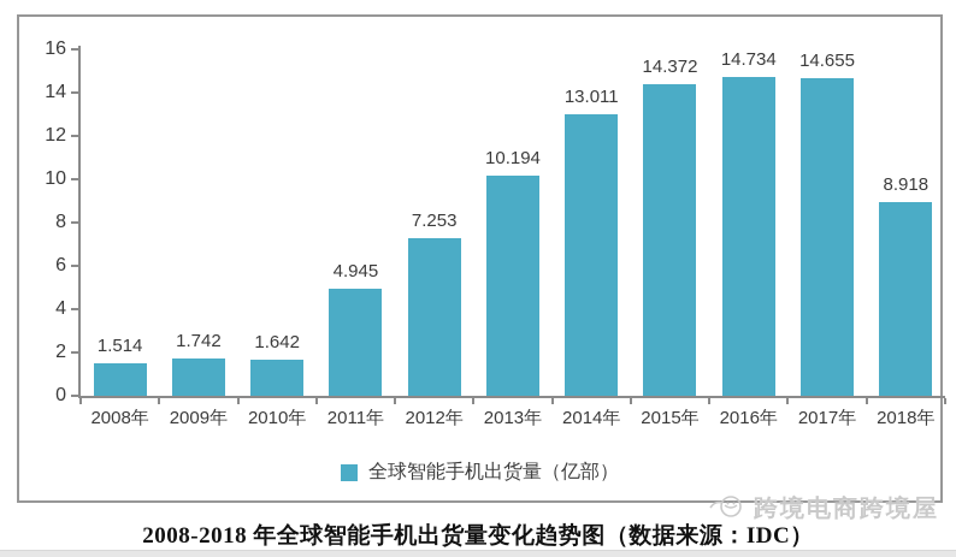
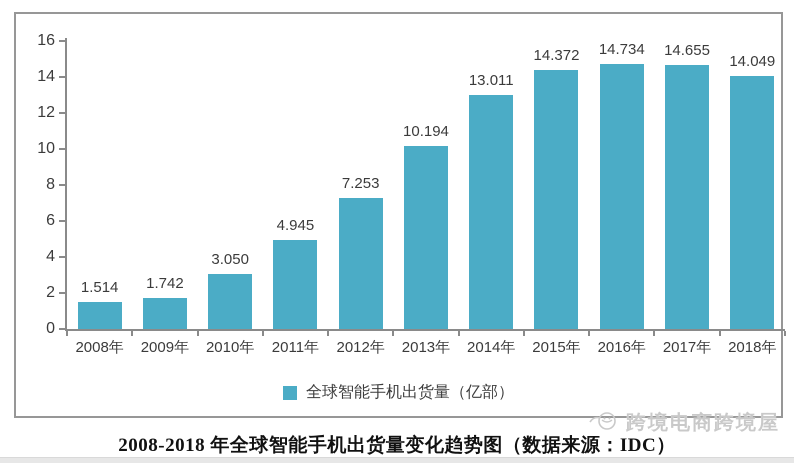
2010年: 1.642 -> 3.050
2018年: 8.918 -> 14.049
